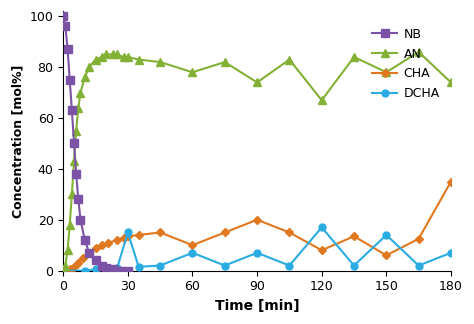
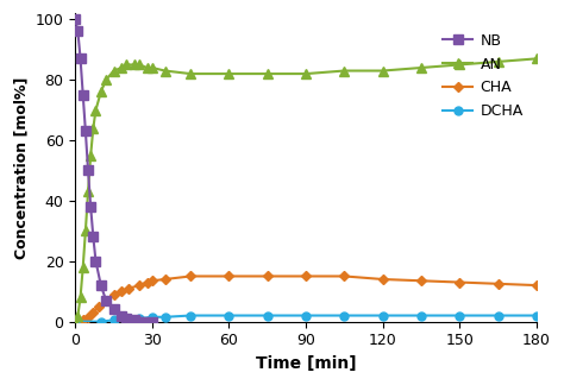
DCHA/30: 15.0 -> 1.5
AN/60: 78 -> 82
CHA/60: 10.0 -> 15.0
DCHA/60: 7.0 -> 2.0
AN/90: 74 -> 82
CHA/90: 20.0 -> 15.0
DCHA/90: 7.0 -> 2.0
AN/120: 67 -> 83
CHA/120: 8.0 -> 14.0
DCHA/120: 17.0 -> 2.0
AN/150: 78 -> 85
CHA/150: 6.0 -> 13.0
DCHA/150: 14.0 -> 2.0
AN/180: 74 -> 87
CHA/180: 35.0 -> 12.0
DCHA/180: 7.0 -> 2.0
